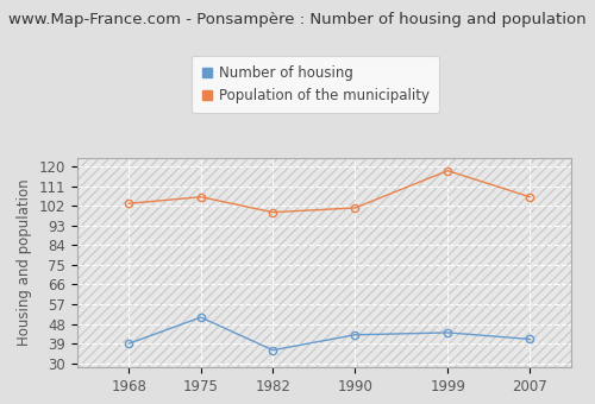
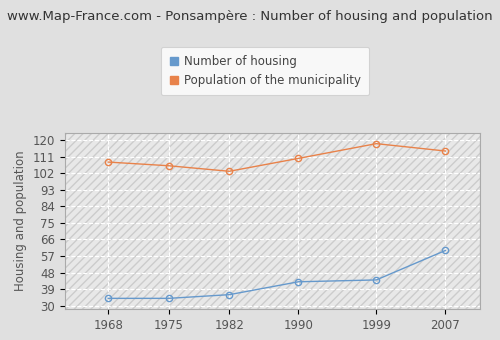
Number of housing/1968: 39 -> 34
Population of the municipality/1968: 103 -> 108
Number of housing/1975: 51 -> 34
Population of the municipality/1982: 99 -> 103
Population of the municipality/1990: 101 -> 110
Number of housing/2007: 41 -> 60
Population of the municipality/2007: 106 -> 114
